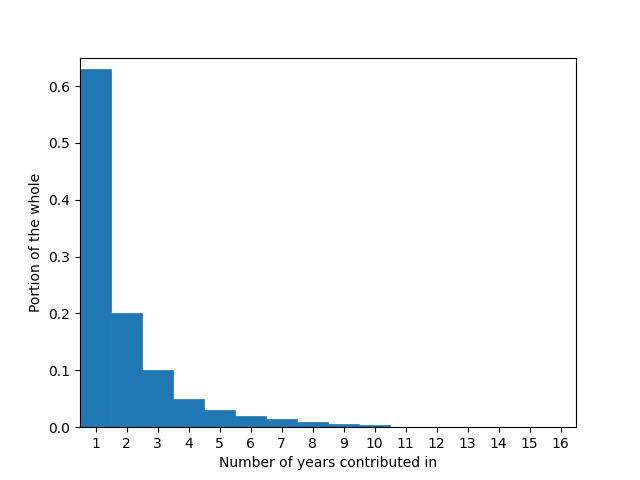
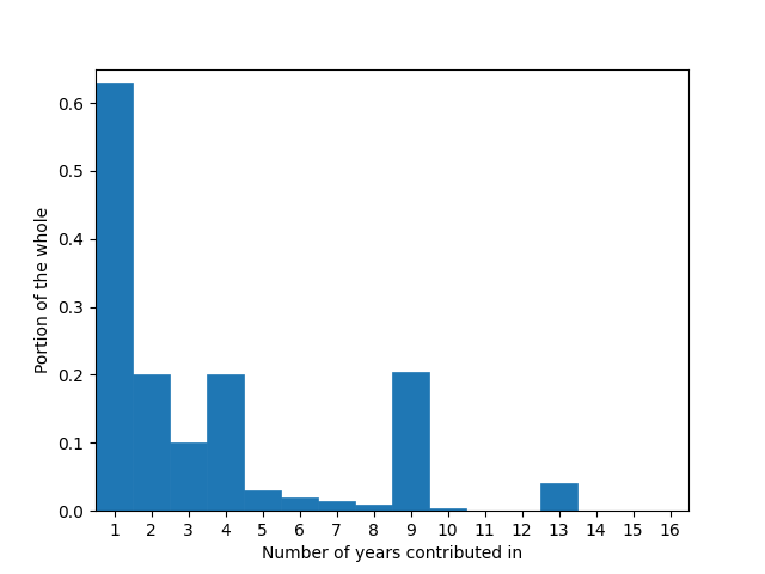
4: 0.050 -> 0.200
9: 0.005 -> 0.204
13: 0.001 -> 0.040
